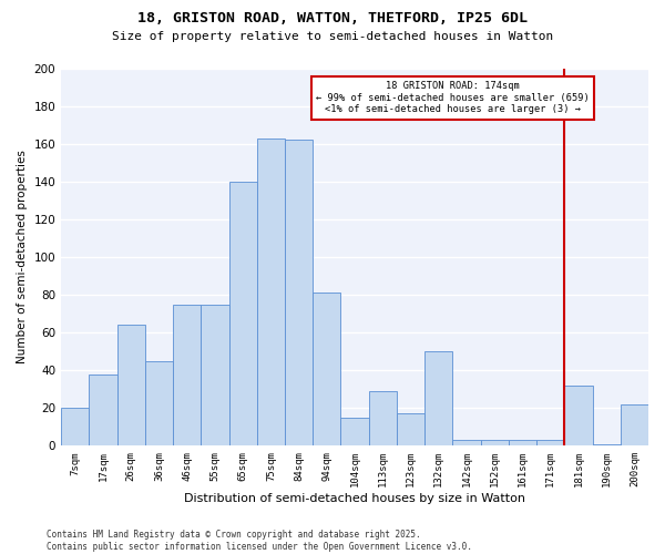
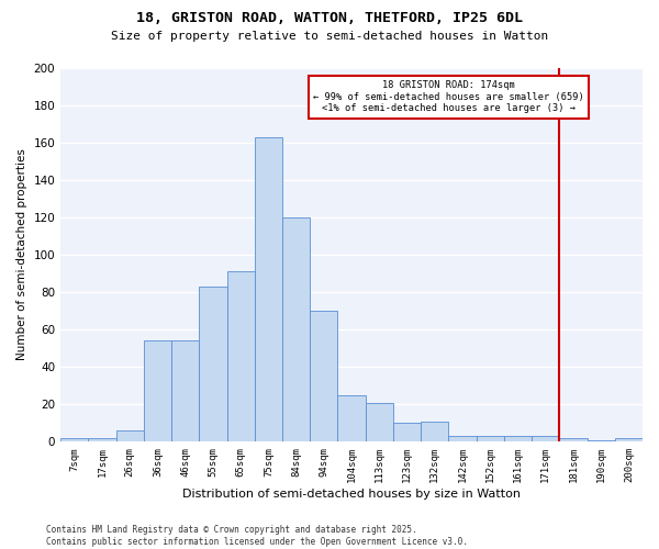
7sqm: 20 -> 2
17sqm: 38 -> 2
26sqm: 64 -> 6
36sqm: 45 -> 54
46sqm: 75 -> 54
55sqm: 75 -> 83
65sqm: 140 -> 91
84sqm: 162 -> 120
94sqm: 81 -> 70
104sqm: 15 -> 25
113sqm: 29 -> 21
123sqm: 17 -> 10
132sqm: 50 -> 11
181sqm: 32 -> 2
200sqm: 22 -> 2
